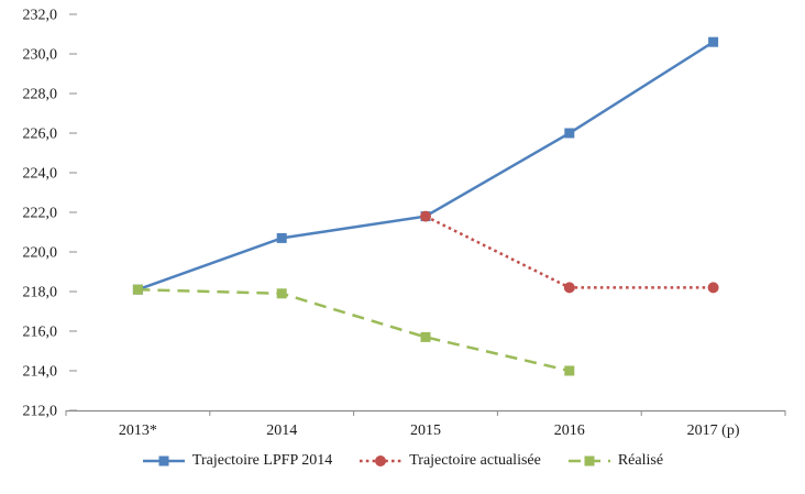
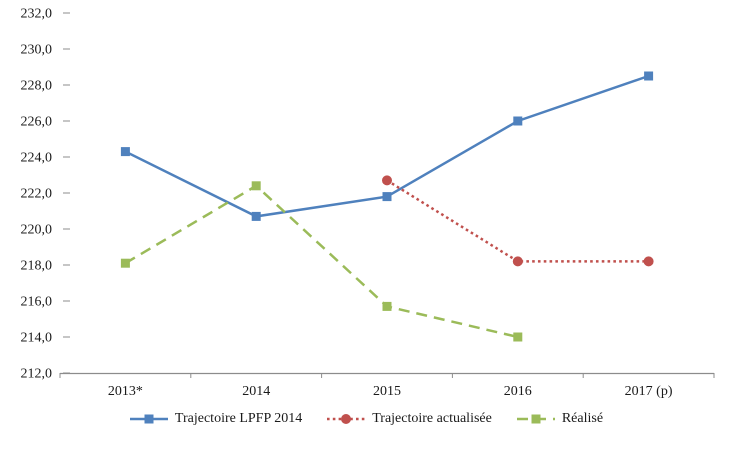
Trajectoire LPFP 2014/2013*: 218,1 -> 224,3
Réalisé/2014: 217,9 -> 222,4
Trajectoire actualisée/2015: 221,8 -> 222,7
Trajectoire LPFP 2014/2017 (p): 230,6 -> 228,5
